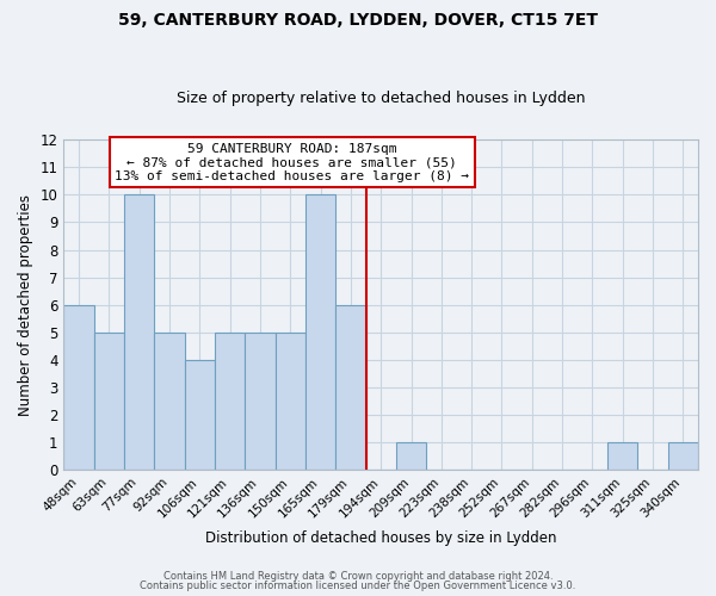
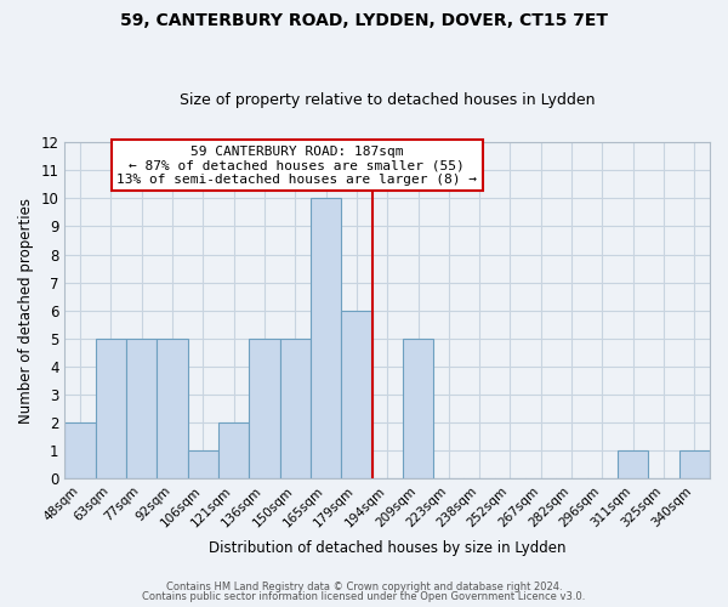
48sqm: 6 -> 2
77sqm: 10 -> 5
106sqm: 4 -> 1
121sqm: 5 -> 2
209sqm: 1 -> 5
